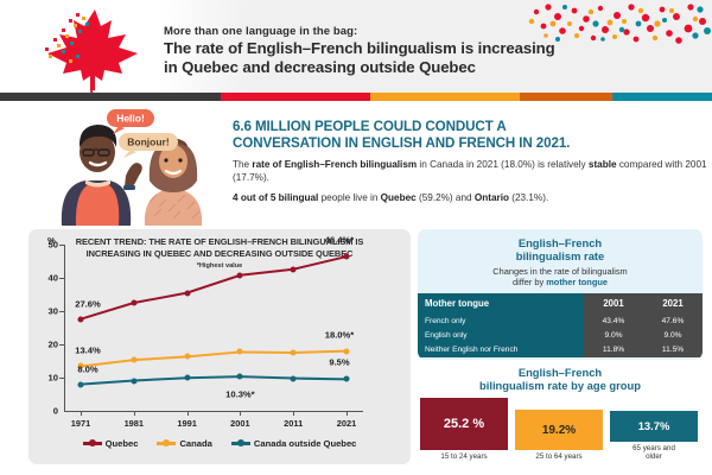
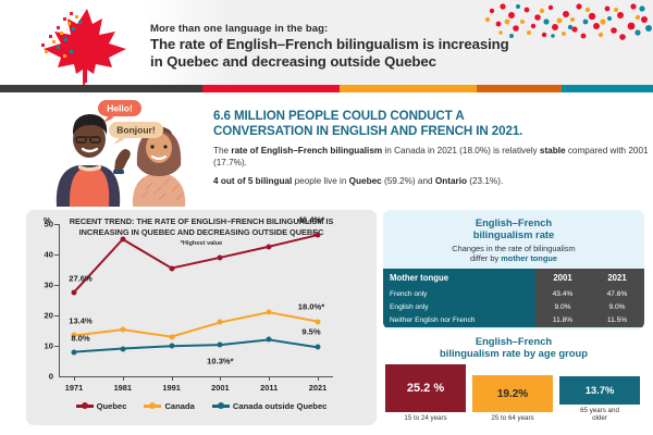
Quebec/1981: 32 -> 45
Canada/1991: 16 -> 13
Quebec/2001: 41 -> 39
Canada/2011: 18 -> 21
Canada outside Quebec/2011: 10 -> 12
